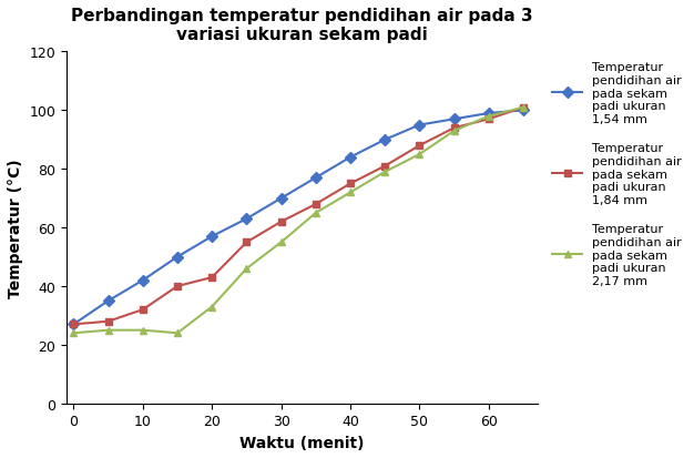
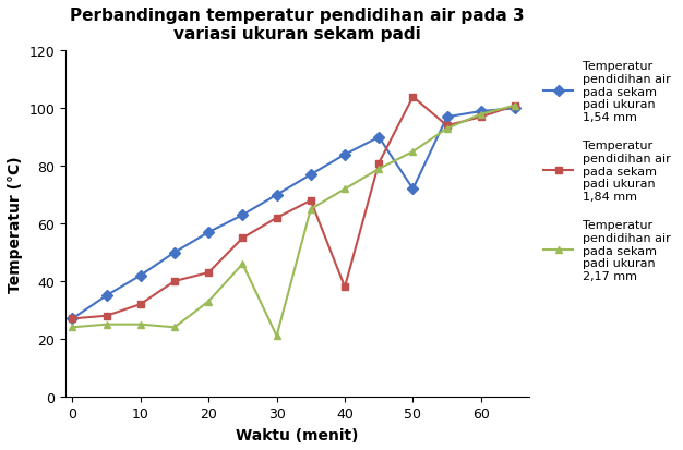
Temperatur pendidihan air pada sekam padi ukuran 2,17 mm/30: 55 -> 21
Temperatur pendidihan air pada sekam padi ukuran 1,84 mm/40: 75 -> 38
Temperatur pendidihan air pada sekam padi ukuran 1,54 mm/50: 95 -> 72
Temperatur pendidihan air pada sekam padi ukuran 1,84 mm/50: 88 -> 104
